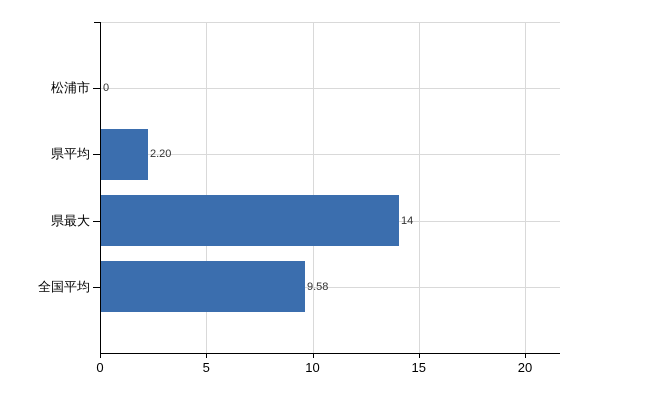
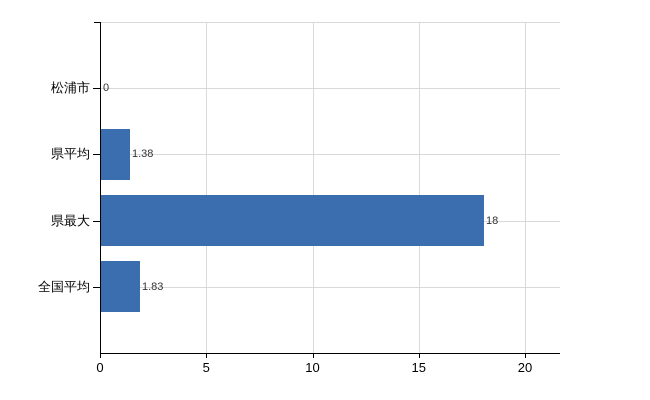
県平均: 2.20 -> 1.38
県最大: 14 -> 18
全国平均: 9.58 -> 1.83
